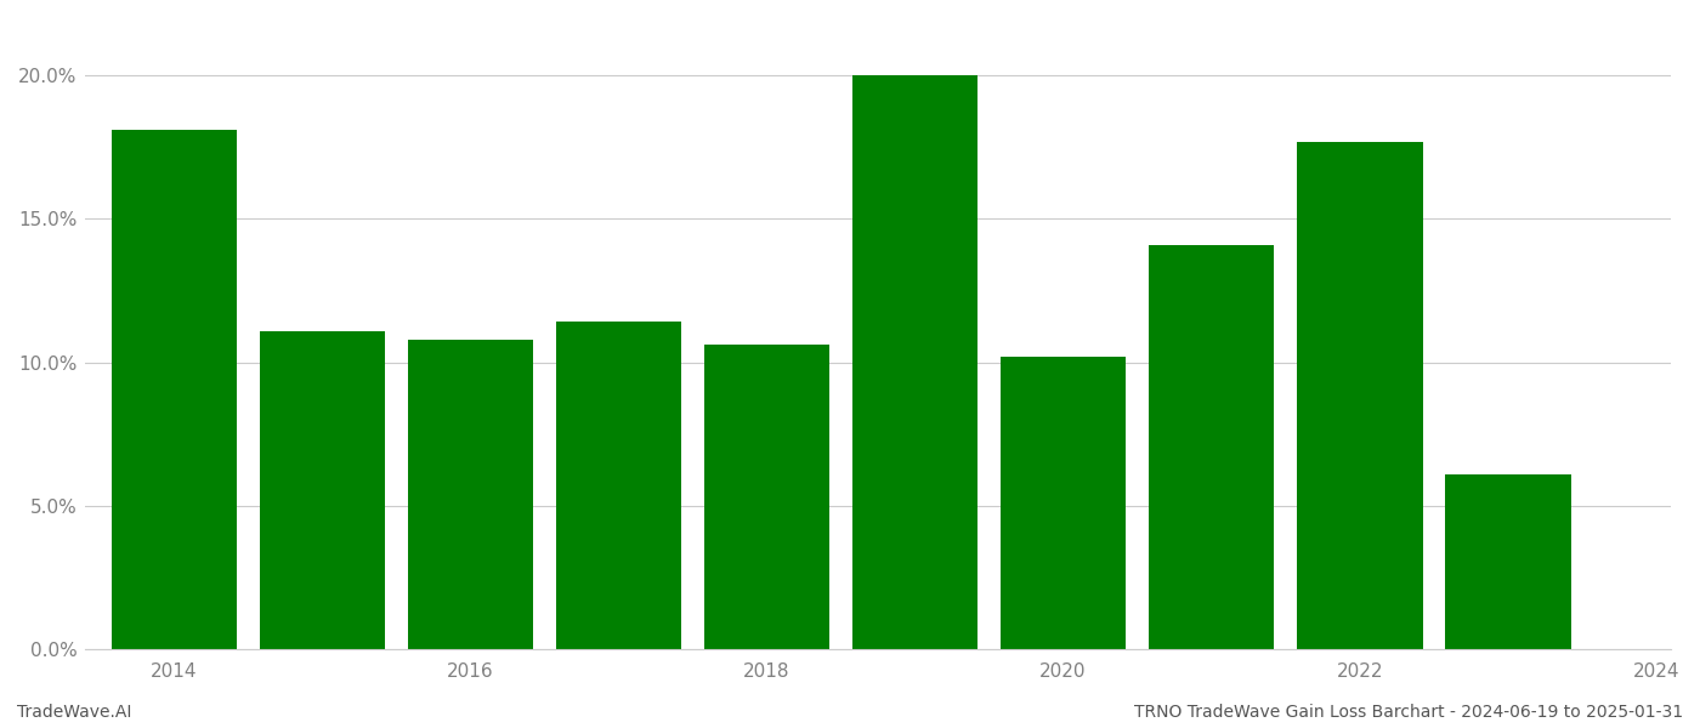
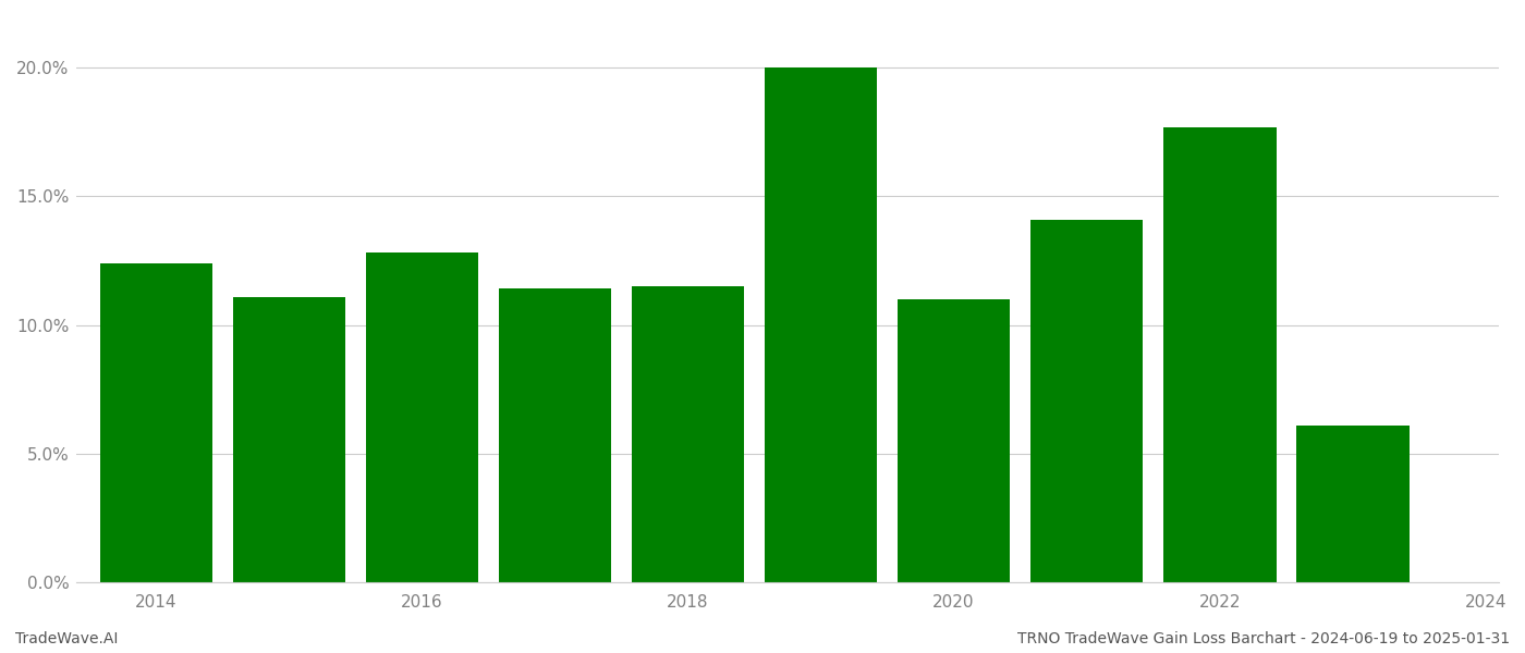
2014: 18.1% -> 12.4%
2016: 10.8% -> 12.8%
2018: 10.6% -> 11.5%
2020: 10.2% -> 11.0%
